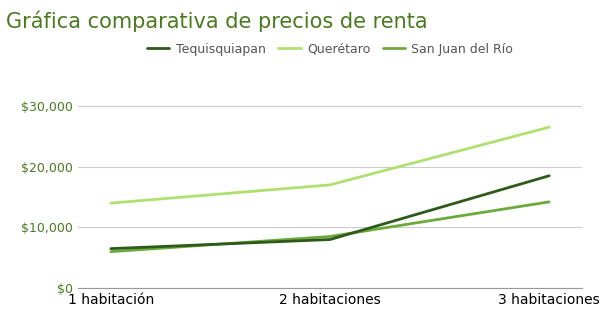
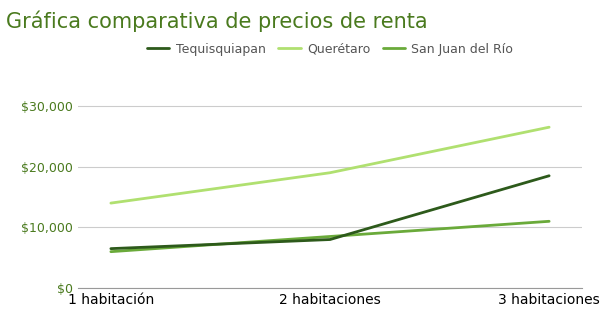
Querétaro/2 habitaciones: $17,000 -> $19,000
San Juan del Río/3 habitaciones: $14,200 -> $11,000
